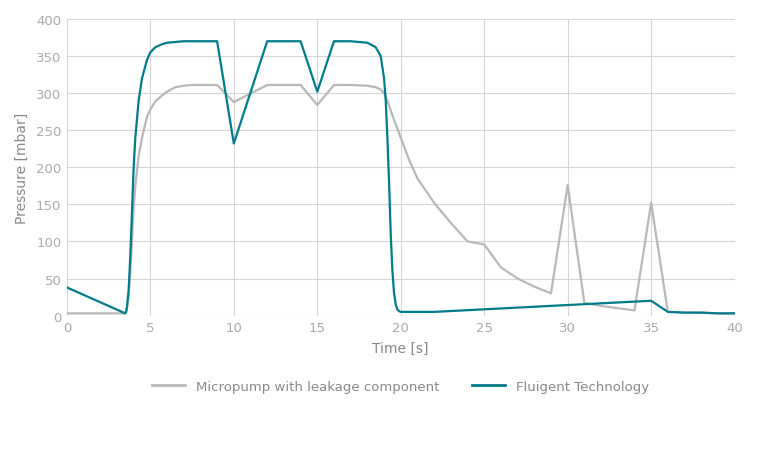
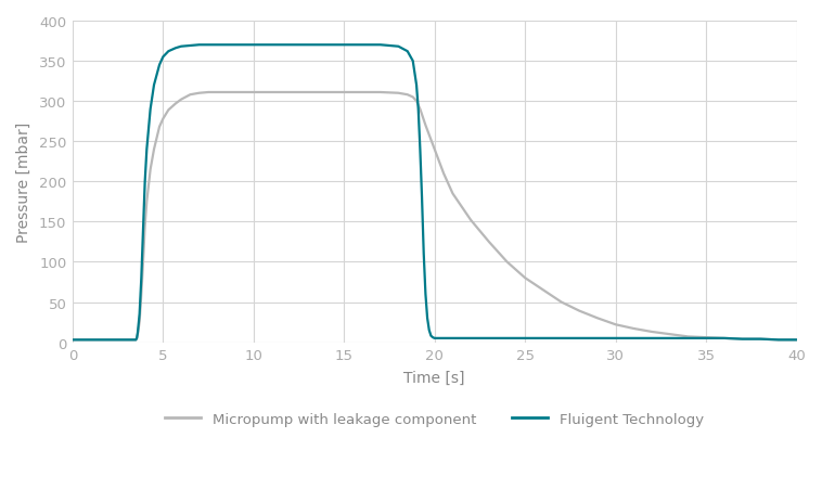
Fluigent Technology/0: 38 -> 3
Micropump with leakage component/10: 288 -> 311
Fluigent Technology/10: 232 -> 370
Micropump with leakage component/15: 284 -> 311
Fluigent Technology/15: 302 -> 370
Micropump with leakage component/25: 96 -> 80
Micropump with leakage component/30: 176 -> 22
Micropump with leakage component/35: 152 -> 6
Fluigent Technology/35: 20 -> 5
